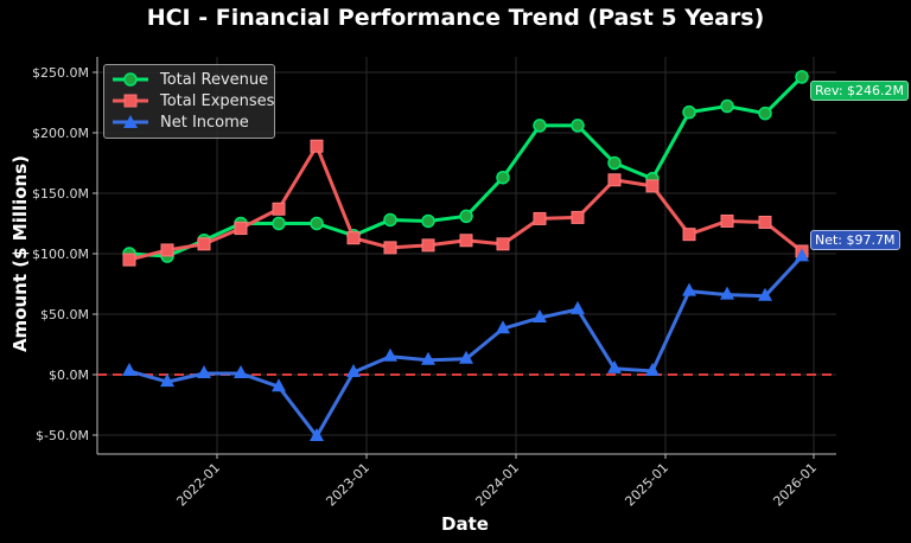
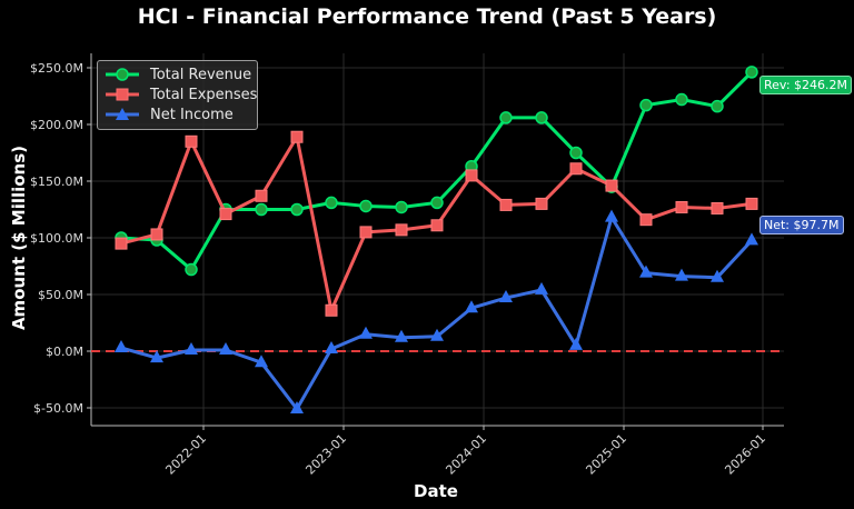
Total Revenue/2022-01: $111M -> $72M
Total Expenses/2022-01: $108M -> $185M
Total Revenue/2023-01: $115M -> $131M
Total Expenses/2023-01: $113M -> $36M
Total Expenses/2024-01: $108M -> $155M
Total Revenue/2025-01: $162M -> $145M
Total Expenses/2025-01: $156M -> $146M
Net Income/2025-01: $3M -> $118M
Total Expenses/2026-01: $102M -> $130M
